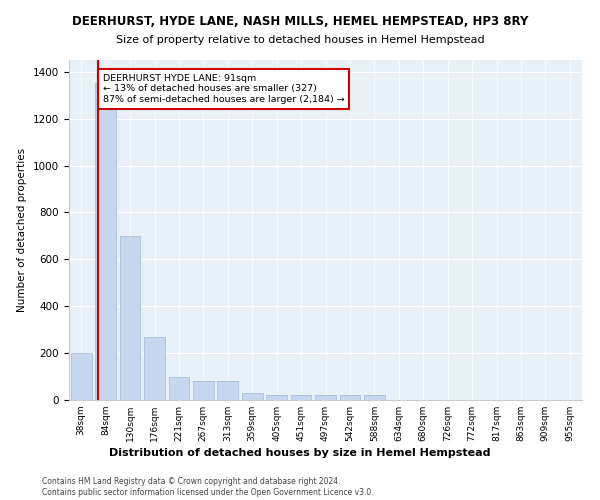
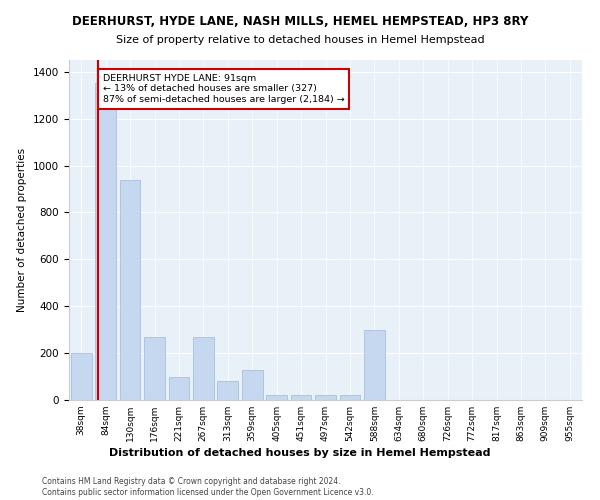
130sqm: 700 -> 940
267sqm: 80 -> 270
359sqm: 30 -> 130
588sqm: 20 -> 300
